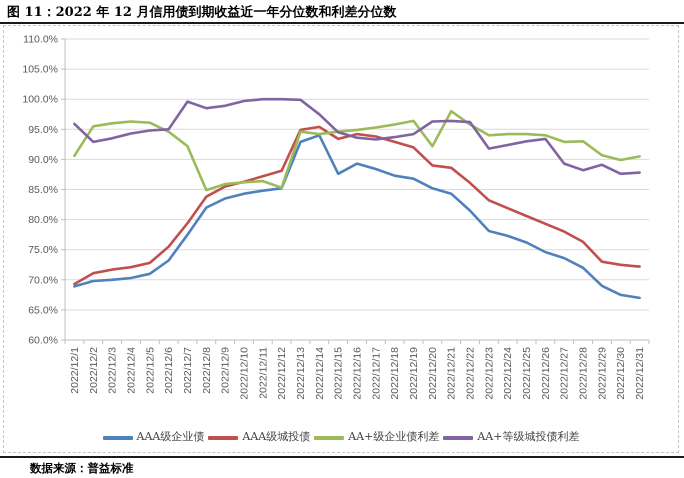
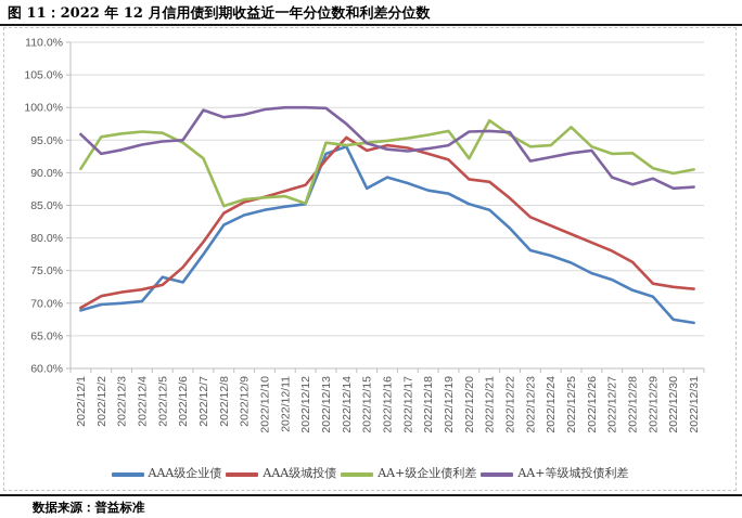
AAA级企业债/2022/12/5: 71% -> 74%
AAA级城投债/2022/12/13: 95% -> 92%
AA+级企业债利差/2022/12/25: 94% -> 97%
AAA级企业债/2022/12/29: 69% -> 71%
